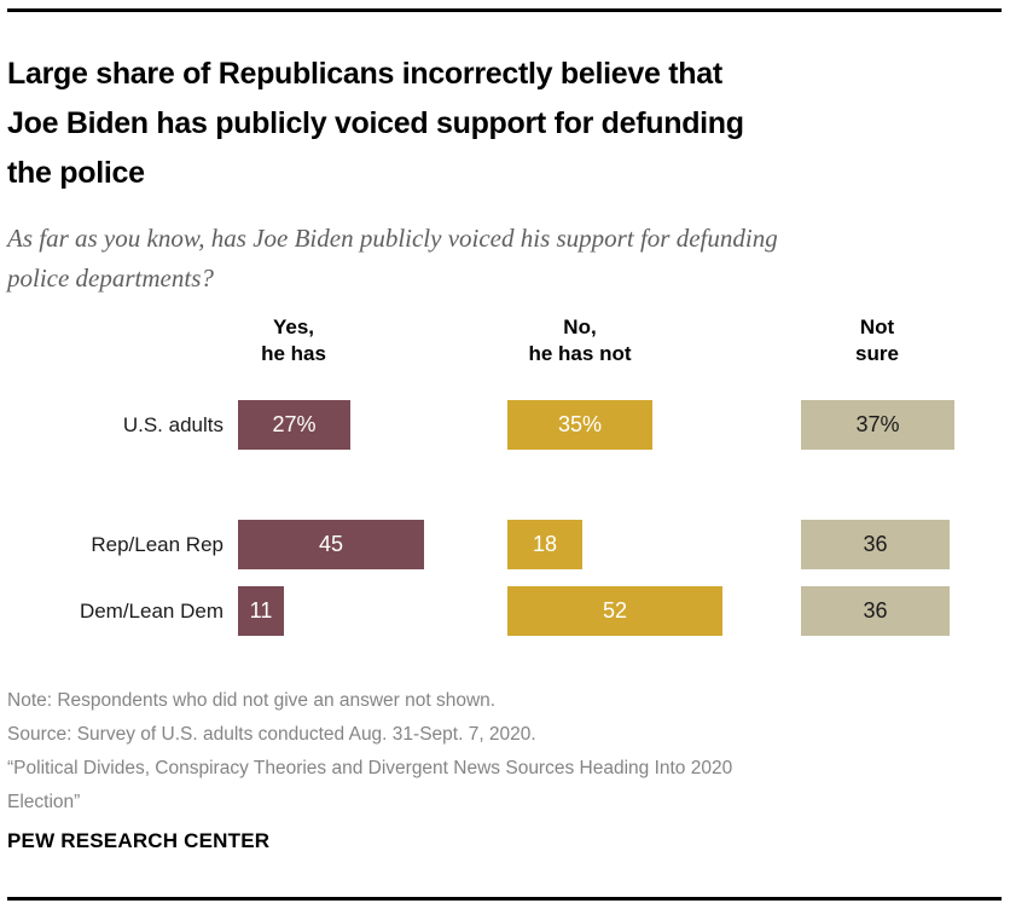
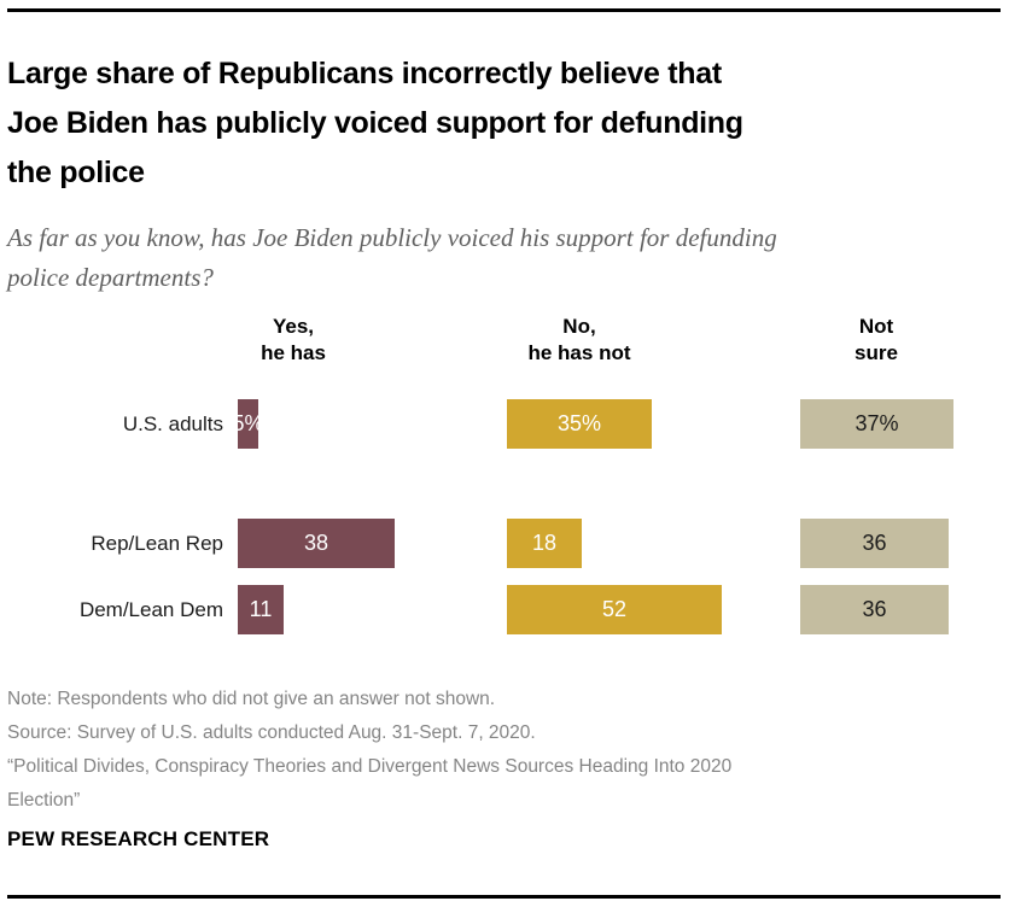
Yes, he has/U.S. adults: 27% -> 5%
Yes, he has/Rep/Lean Rep: 45 -> 38
